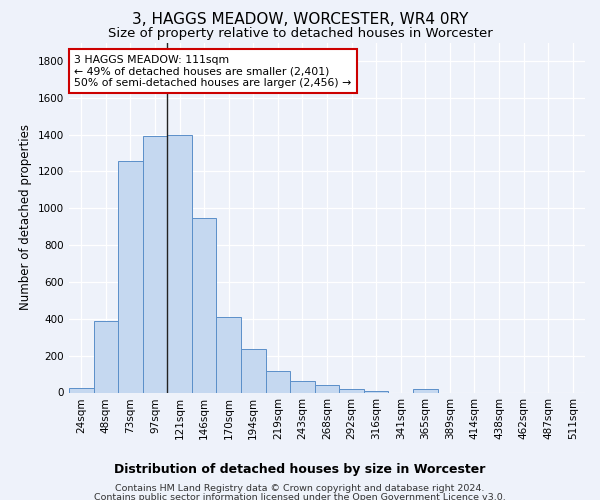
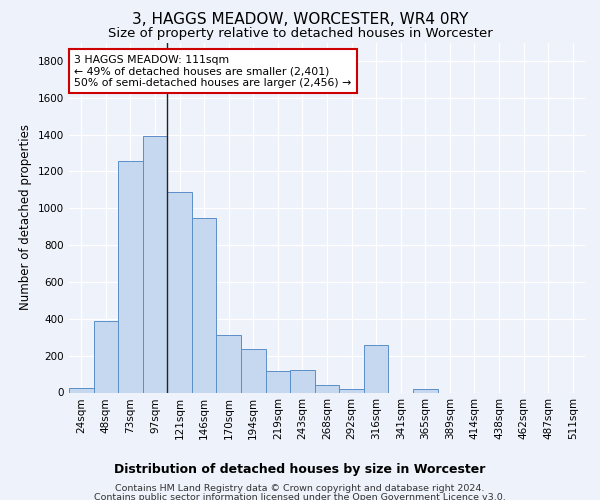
121sqm: 1400 -> 1090
170sqm: 410 -> 310
243sqm: 60 -> 120
316sqm: 10 -> 260
